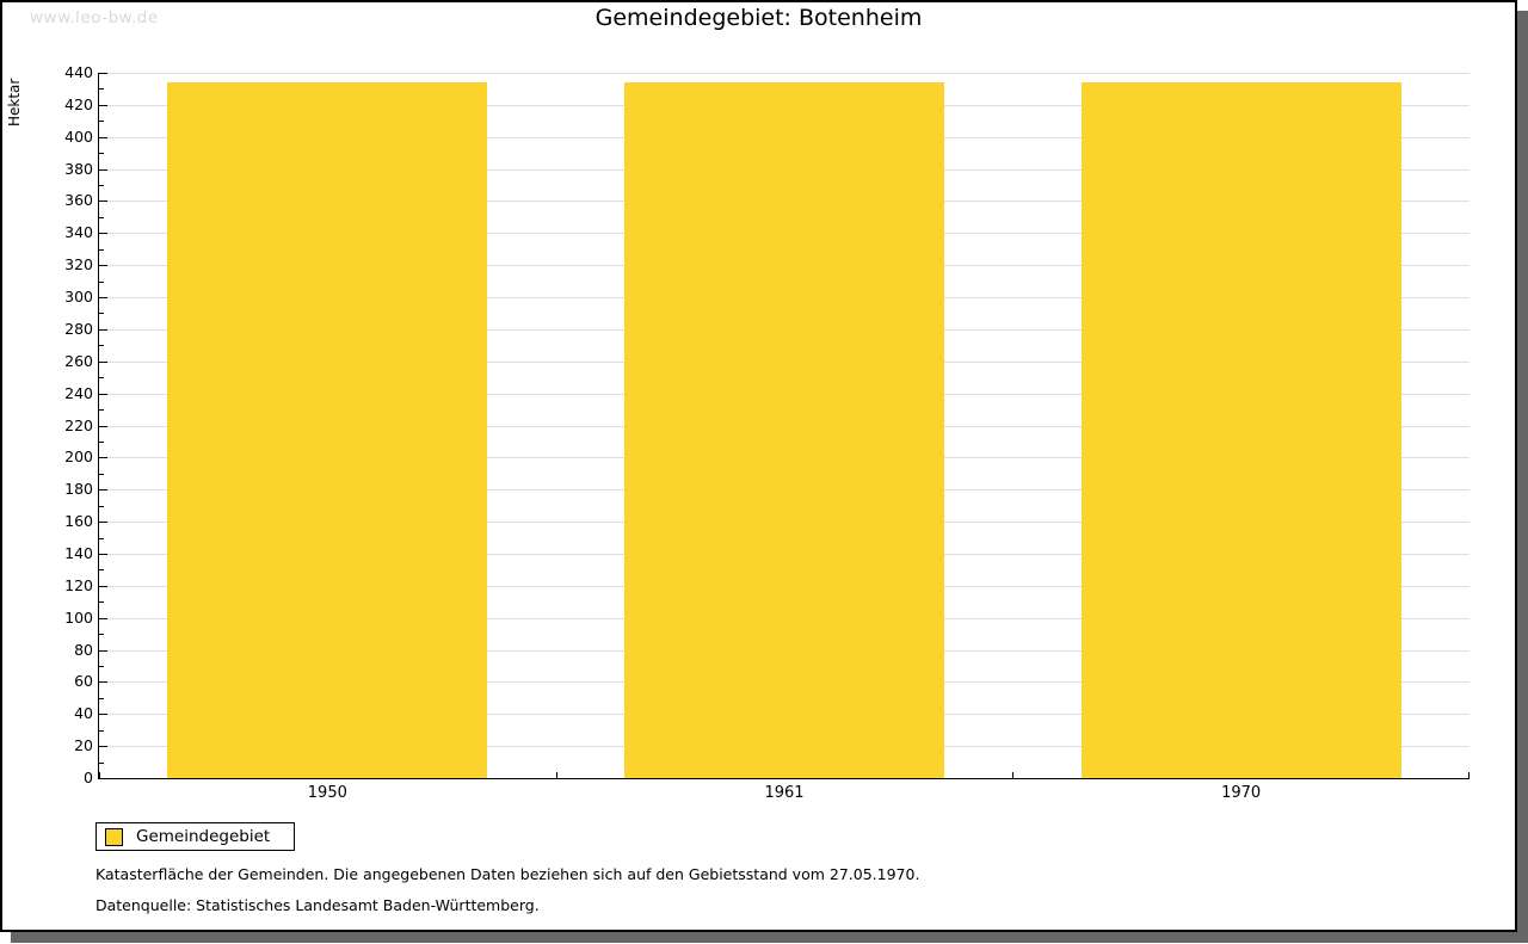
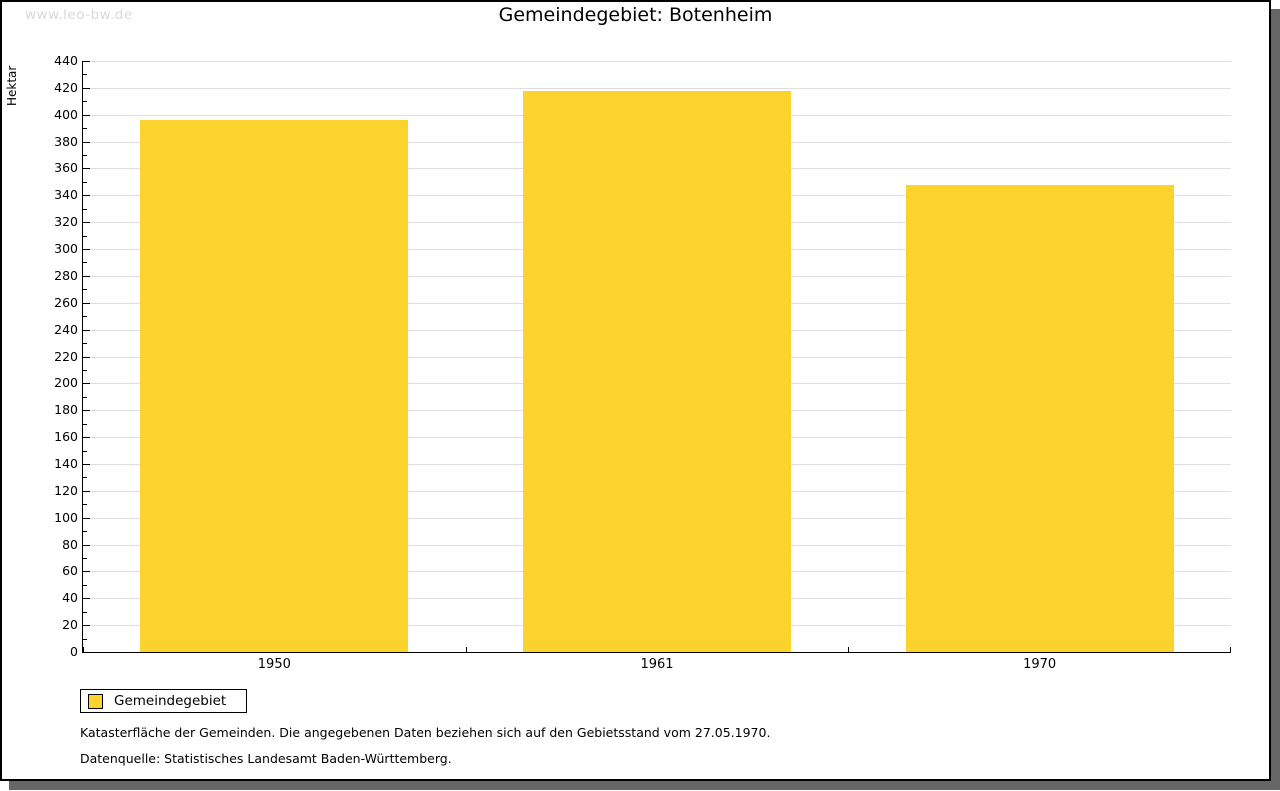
1950: 434 -> 396
1961: 434 -> 418
1970: 434 -> 348
